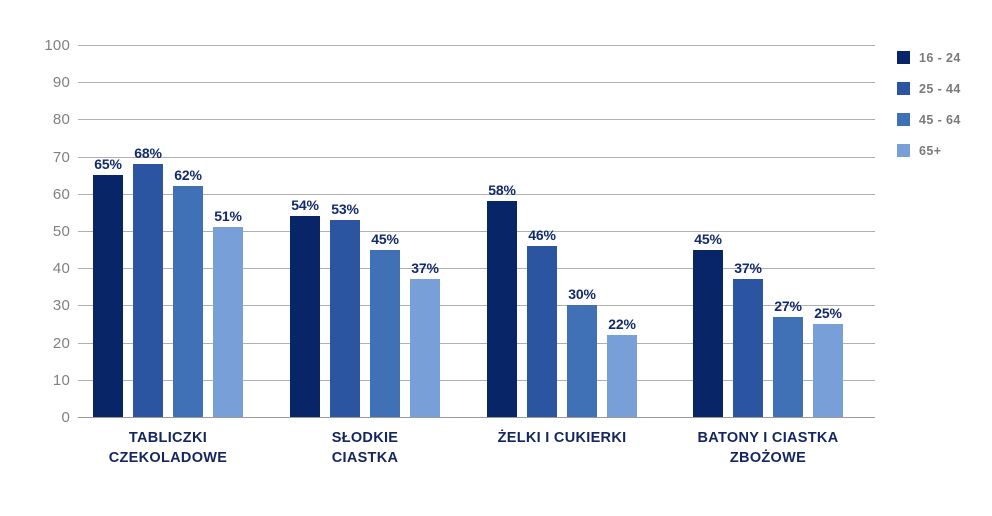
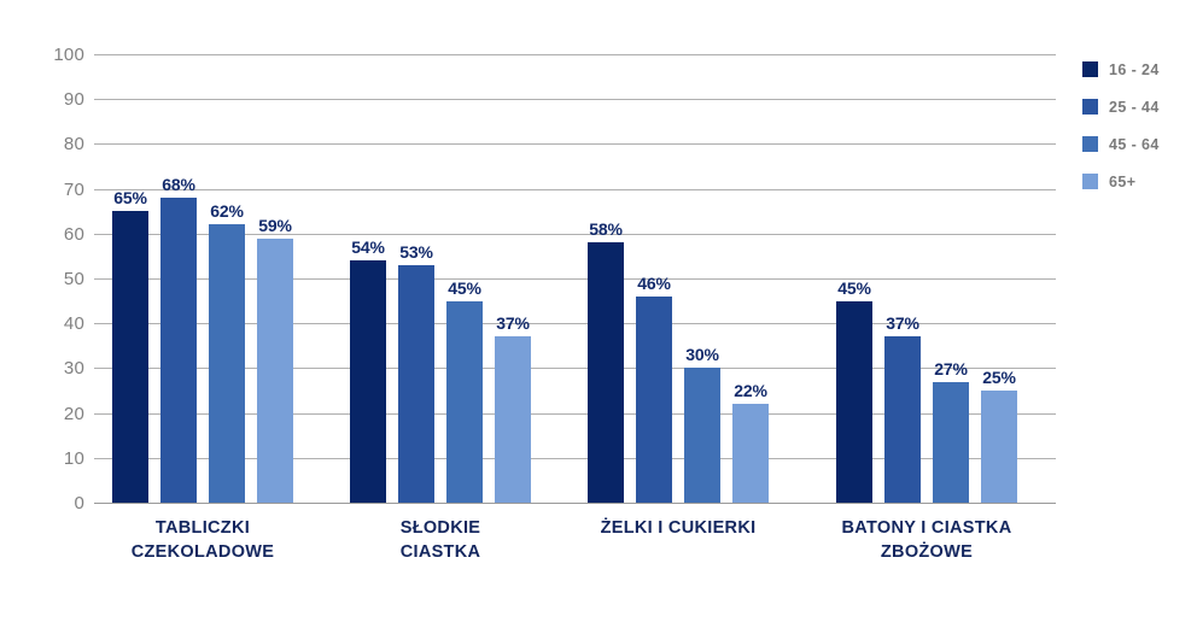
65+/TABLICZKI CZEKOLADOWE: 51% -> 59%
